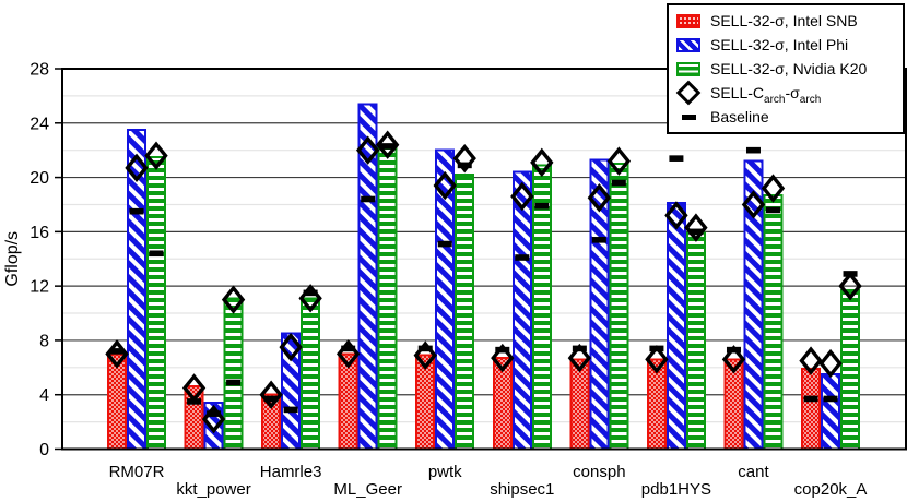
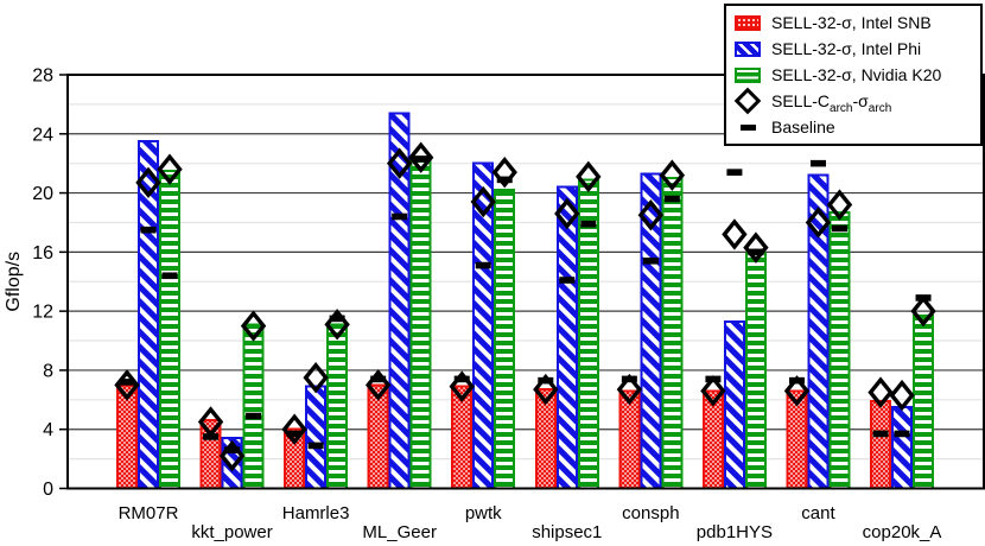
SELL-32-σ, Intel Phi/Hamrle3: 8.5 -> 6.9
SELL-32-σ, Intel Phi/pdb1HYS: 18.1 -> 11.3
